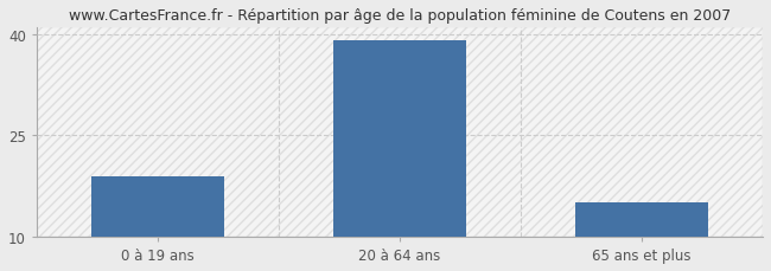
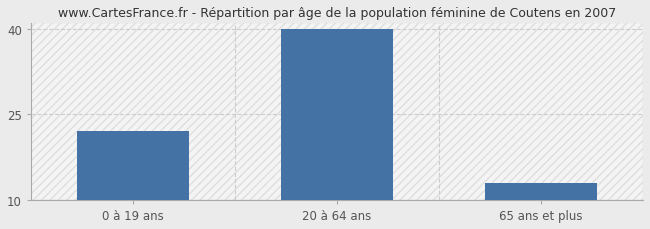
0 à 19 ans: 19 -> 22
20 à 64 ans: 39 -> 40
65 ans et plus: 15 -> 13
